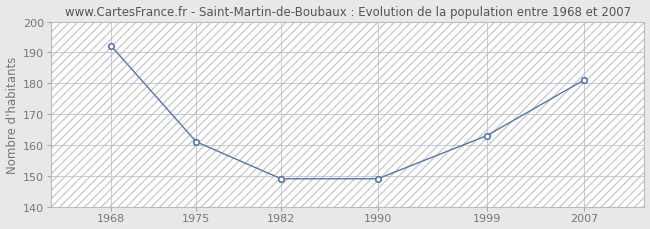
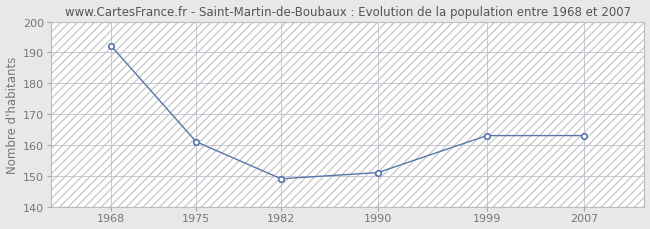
1990: 149 -> 151
2007: 181 -> 163
